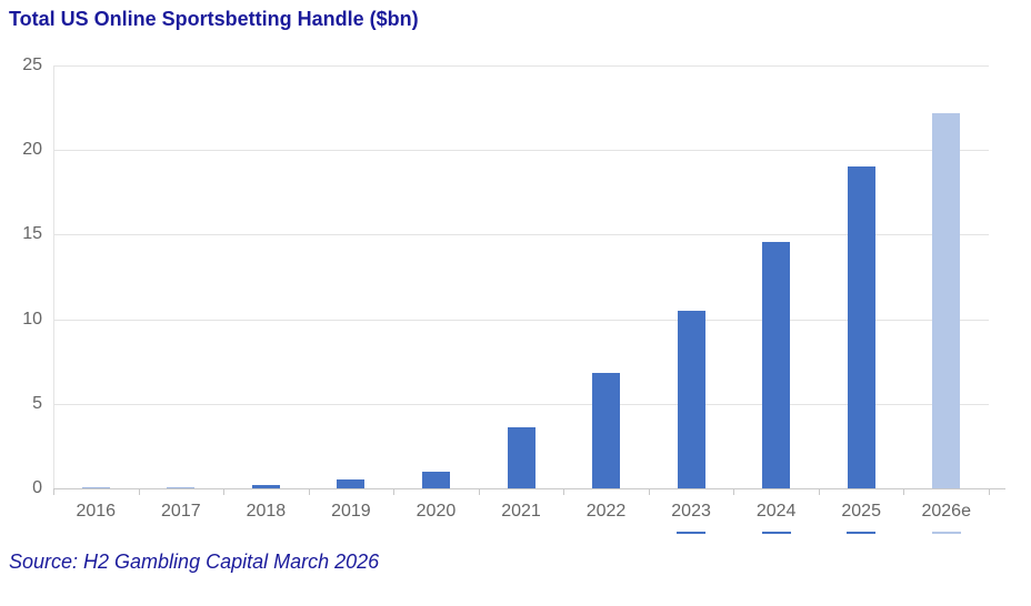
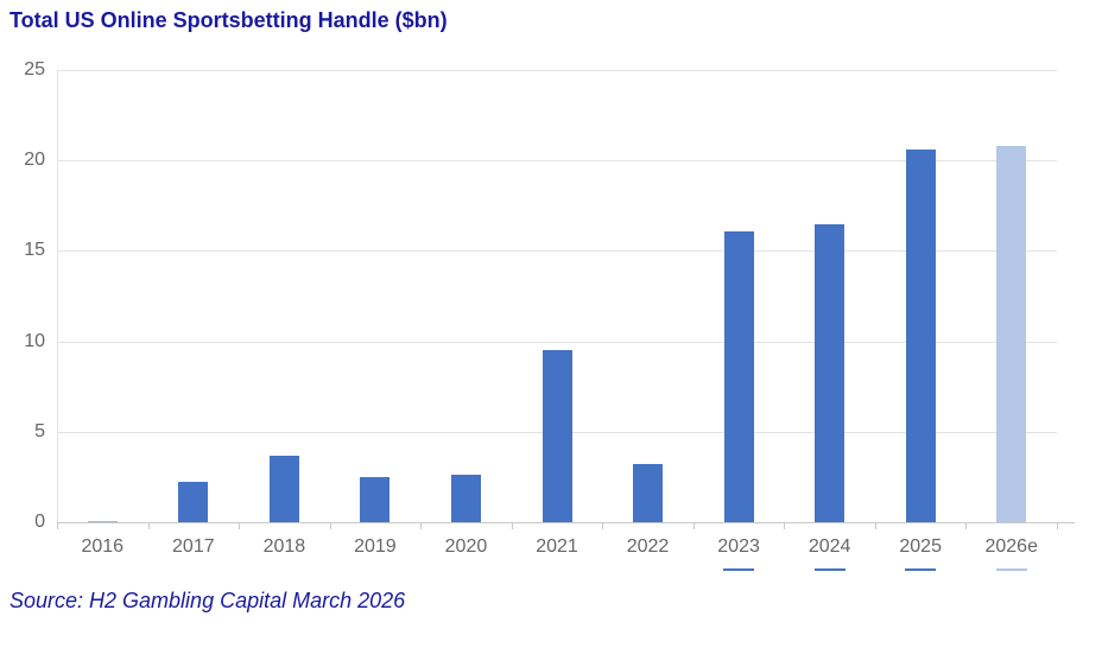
2017: 0.1 -> 2.2
2018: 0.2 -> 3.7
2019: 0.5 -> 2.5
2020: 1.0 -> 2.6
2021: 3.6 -> 9.5
2022: 6.8 -> 3.2
2023: 10.5 -> 16.1
2024: 14.6 -> 16.5
2025: 19.0 -> 20.6
2026e: 22.2 -> 20.8
